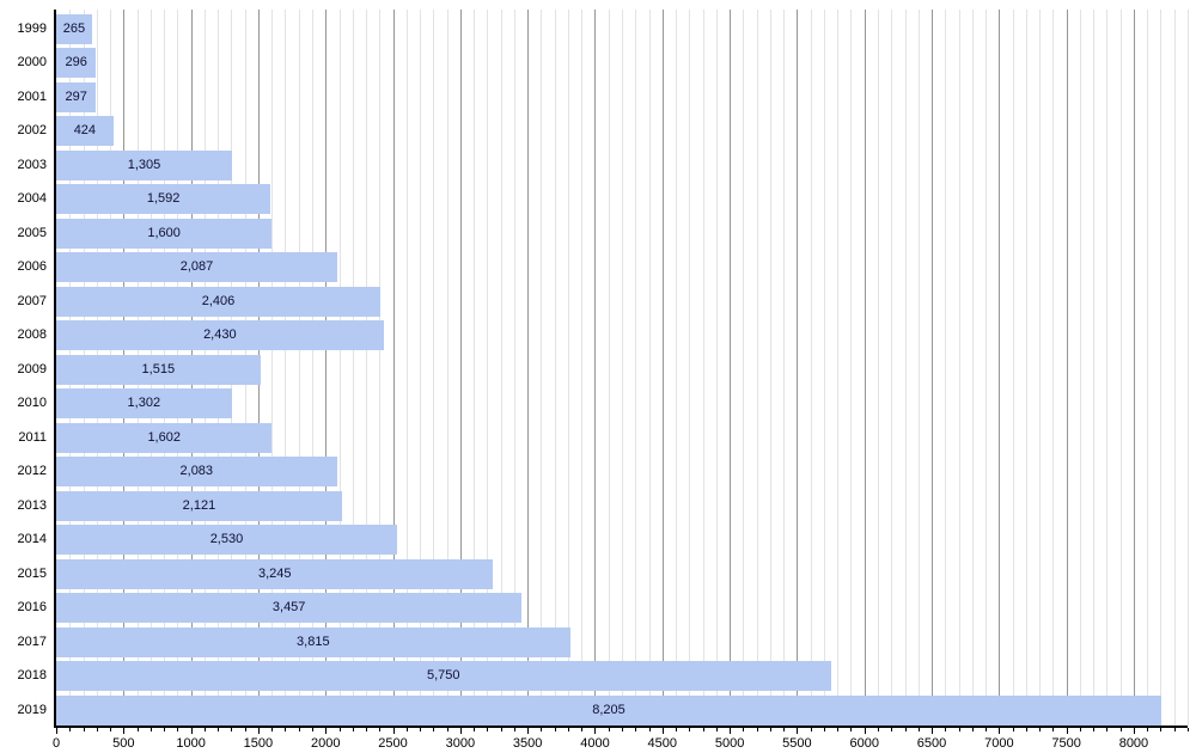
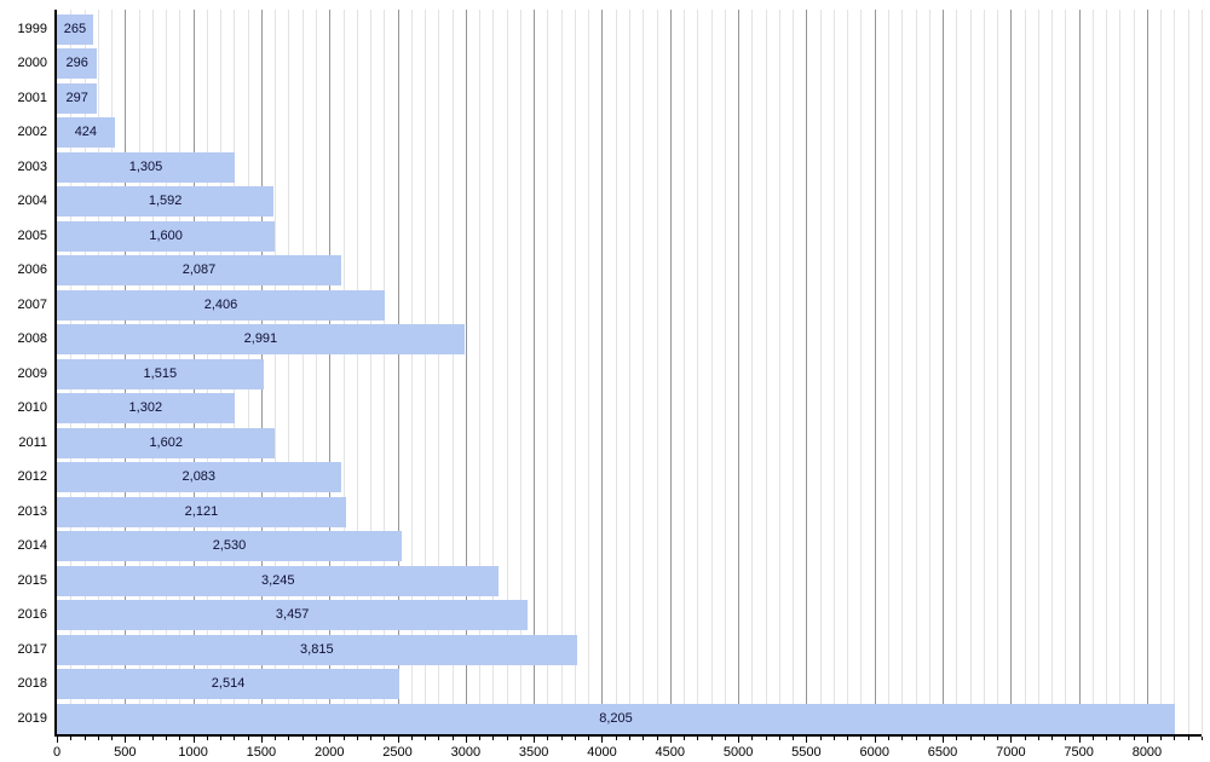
2008: 2,430 -> 2,991
2018: 5,750 -> 2,514
